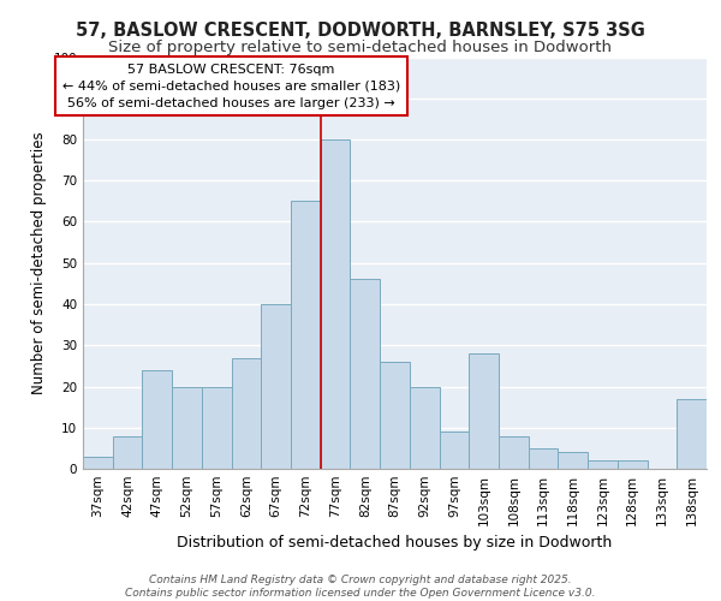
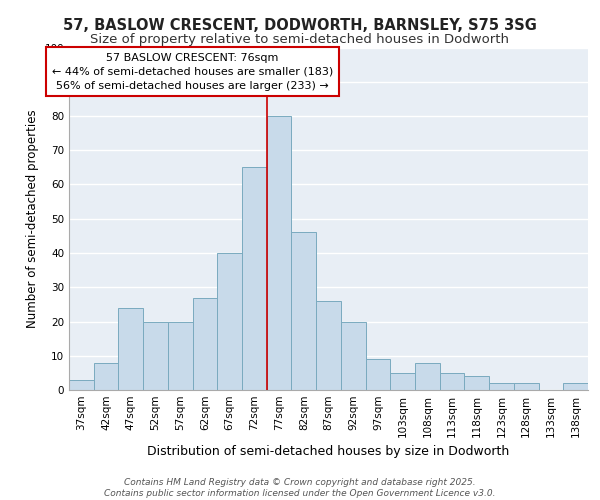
103sqm: 28 -> 5
138sqm: 17 -> 2
